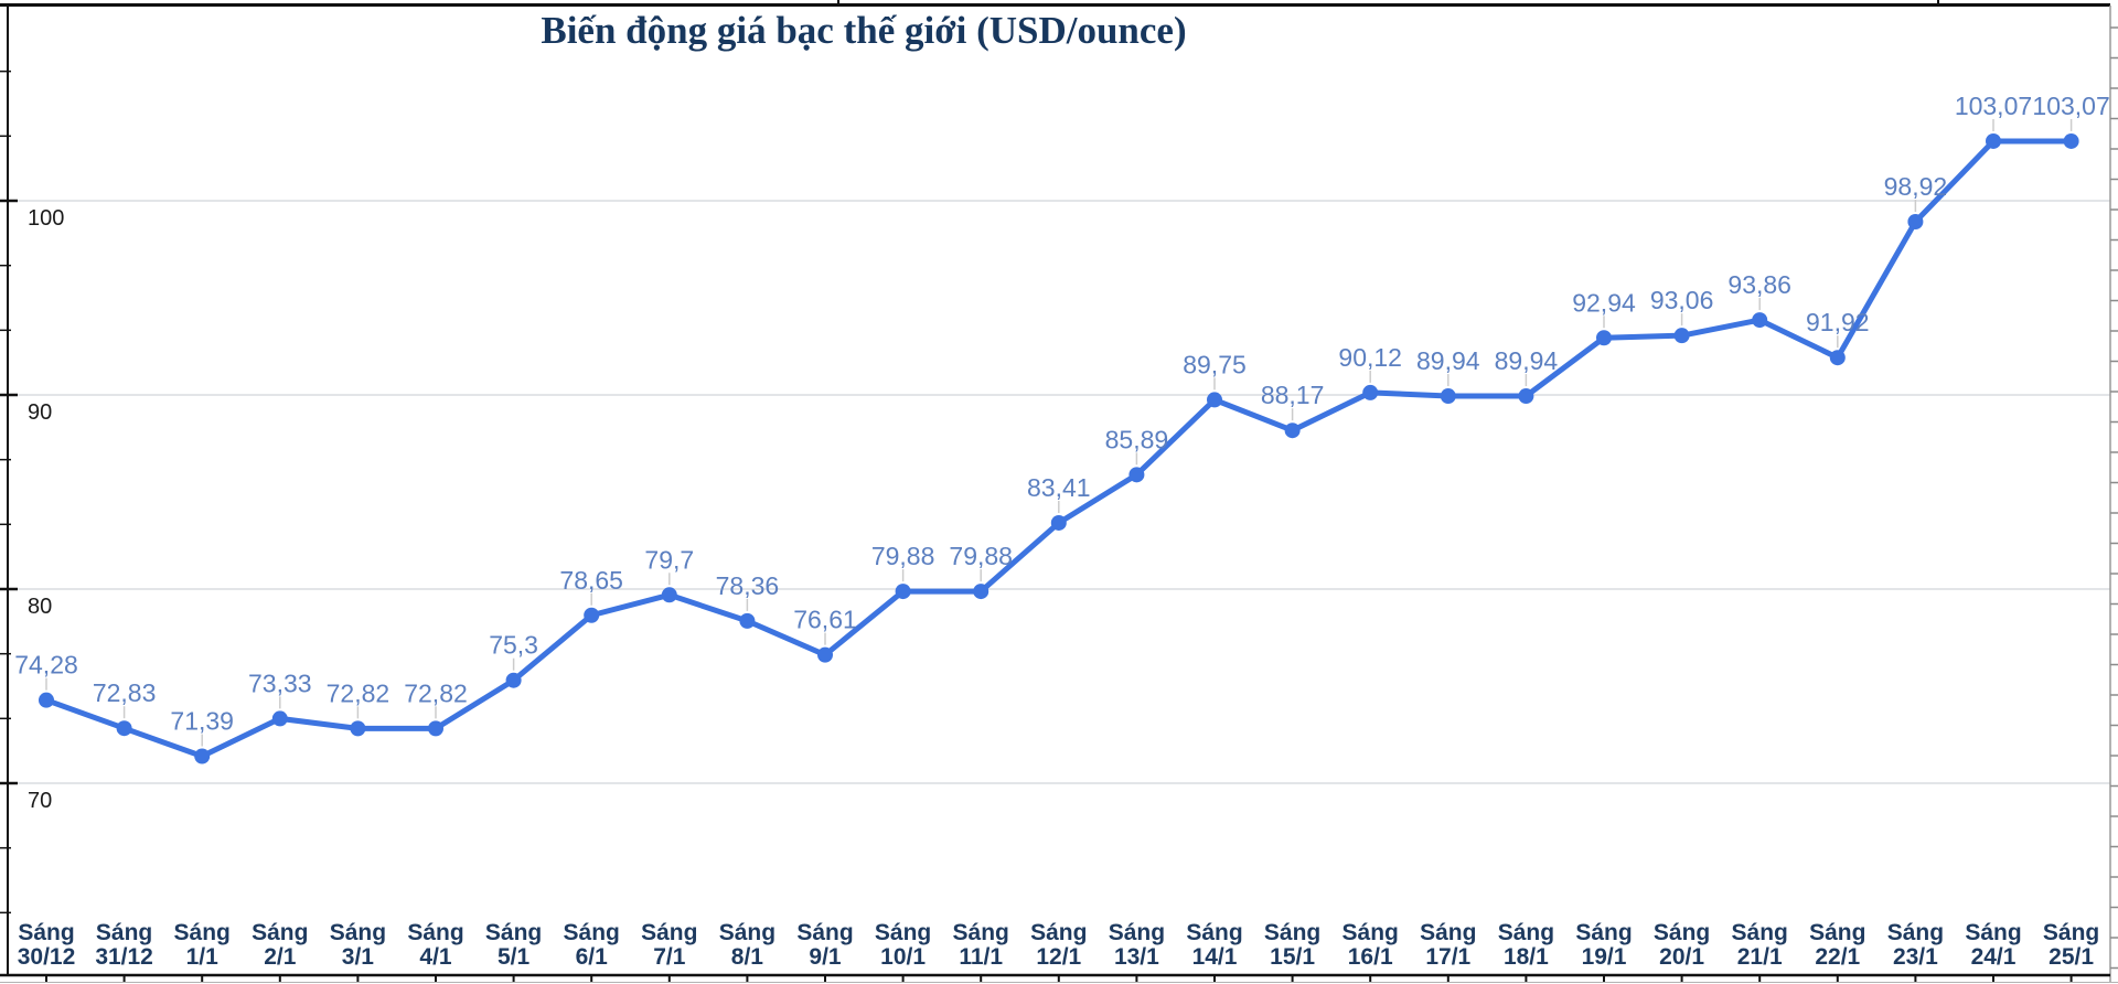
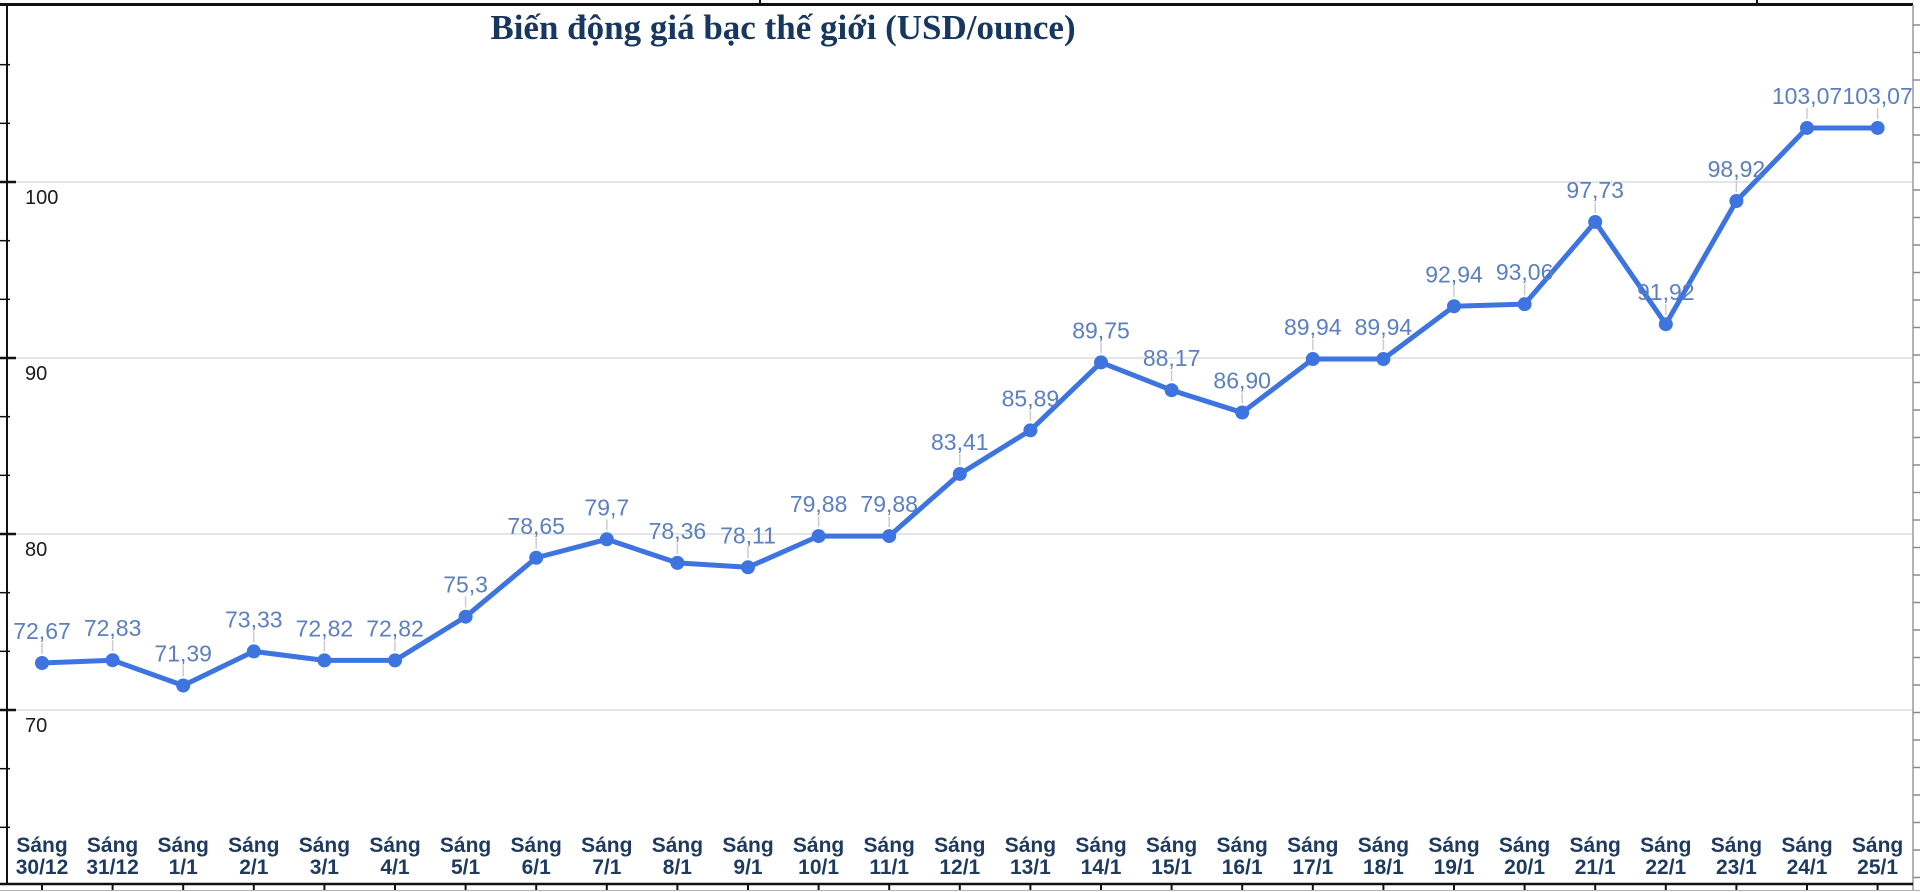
30/12: 74,28 -> 72,67
9/1: 76,61 -> 78,11
16/1: 90,12 -> 86,90
21/1: 93,86 -> 97,73
